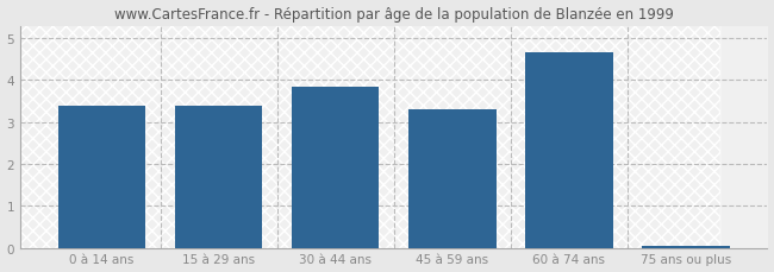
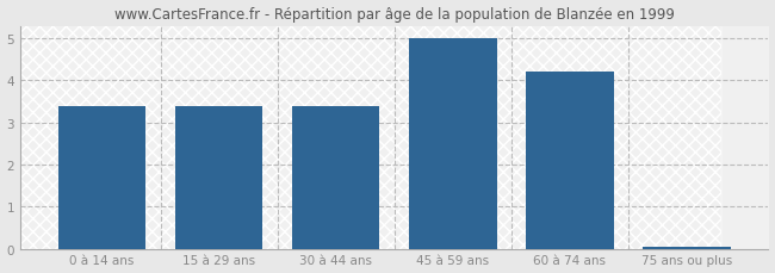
30 à 44 ans: 3.85 -> 3.40
45 à 59 ans: 3.30 -> 5.00
60 à 74 ans: 4.65 -> 4.20
